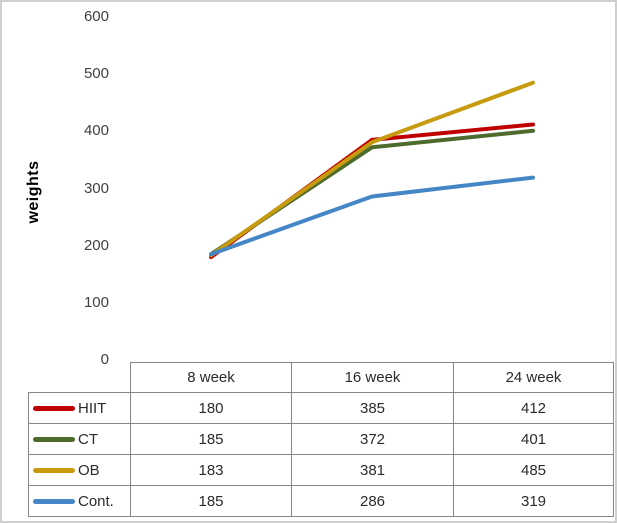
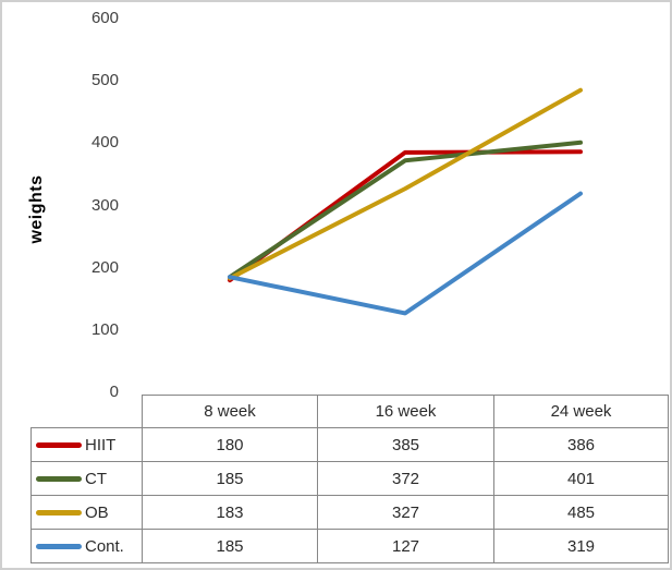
OB/16 week: 381 -> 327
Cont./16 week: 286 -> 127
HIIT/24 week: 412 -> 386
